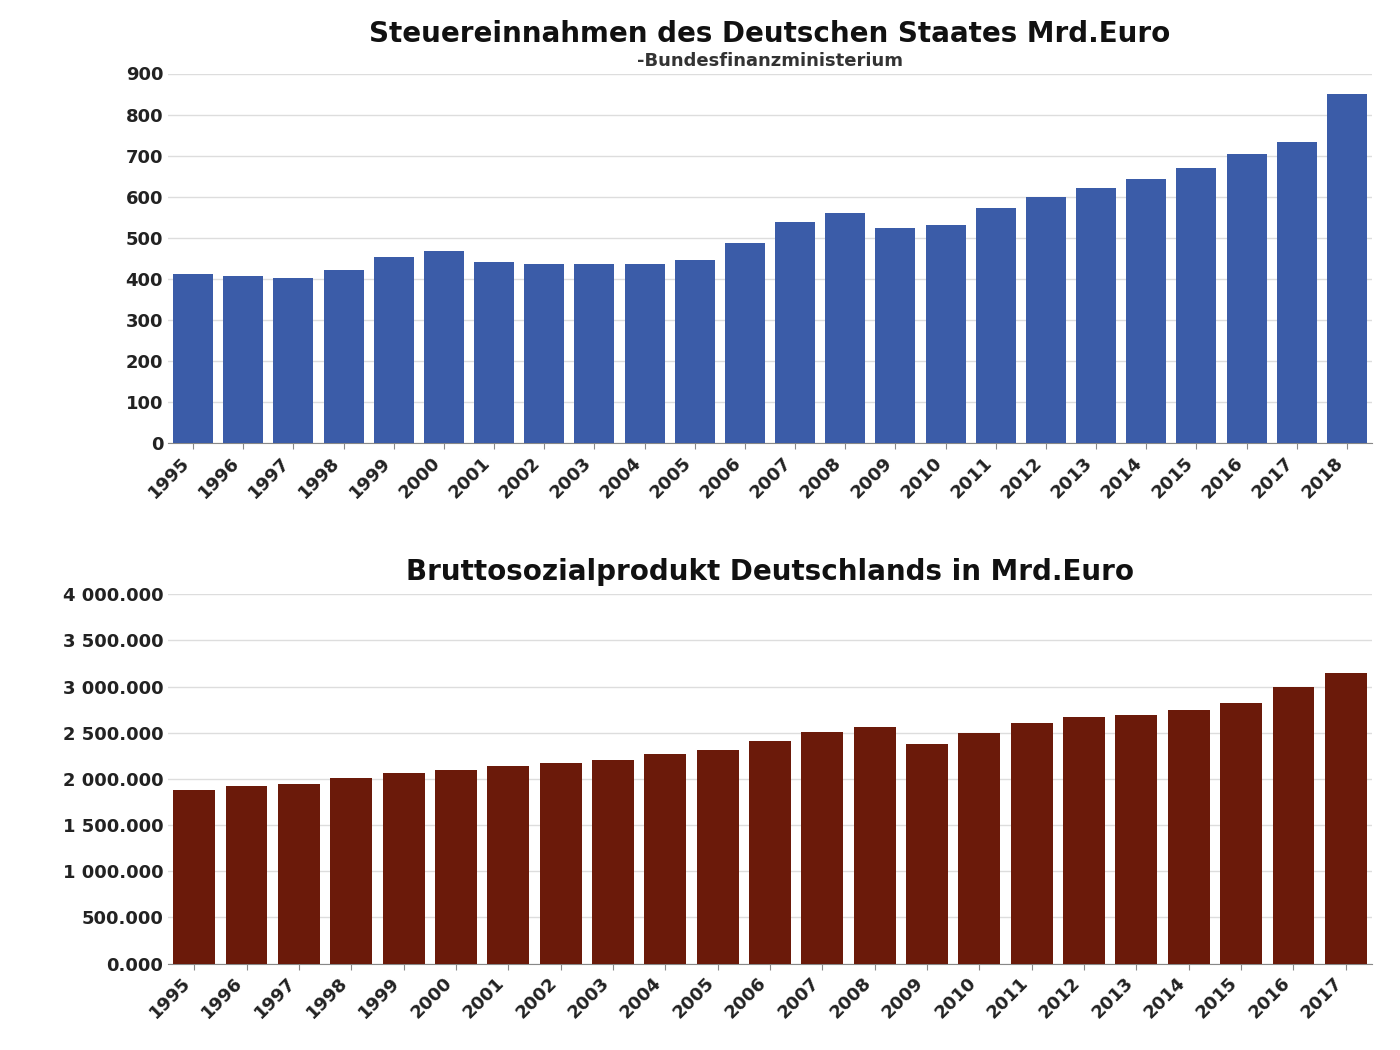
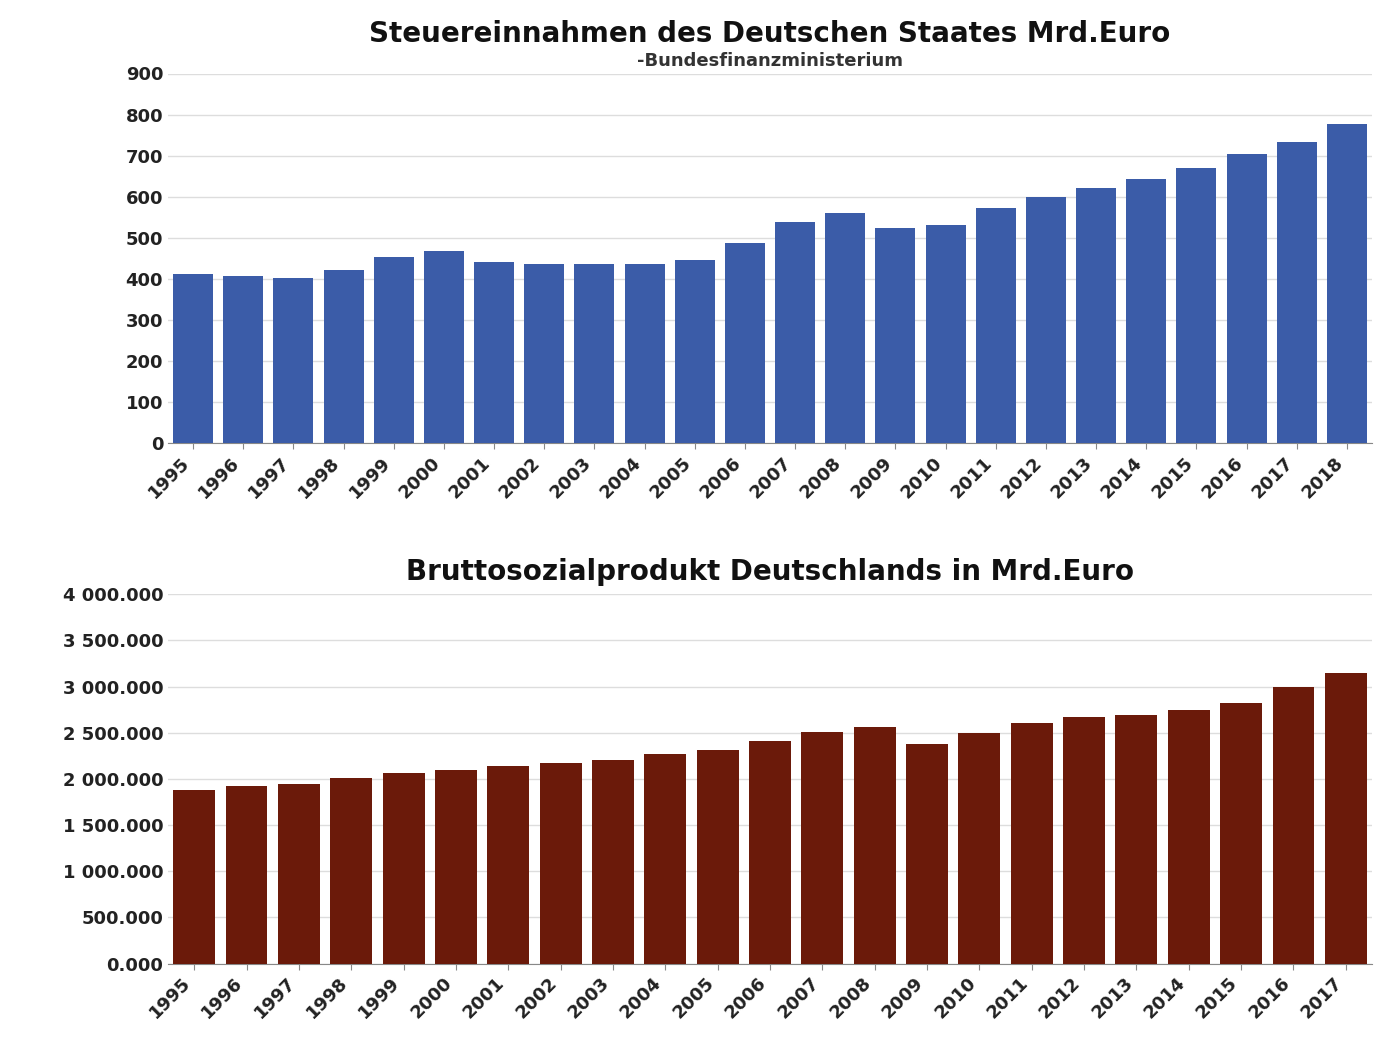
2018: 850 -> 776
